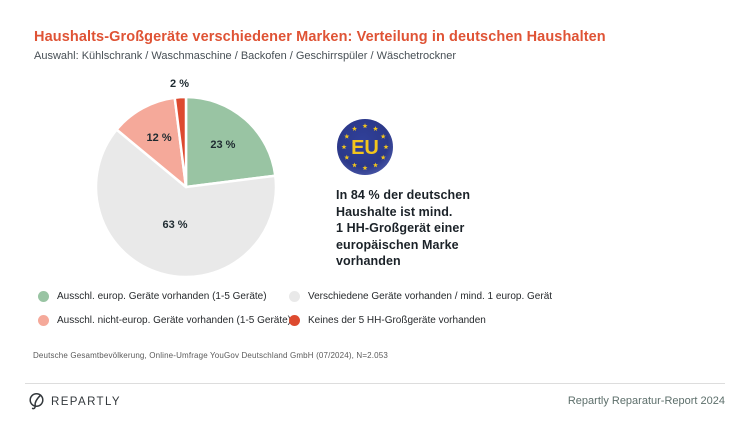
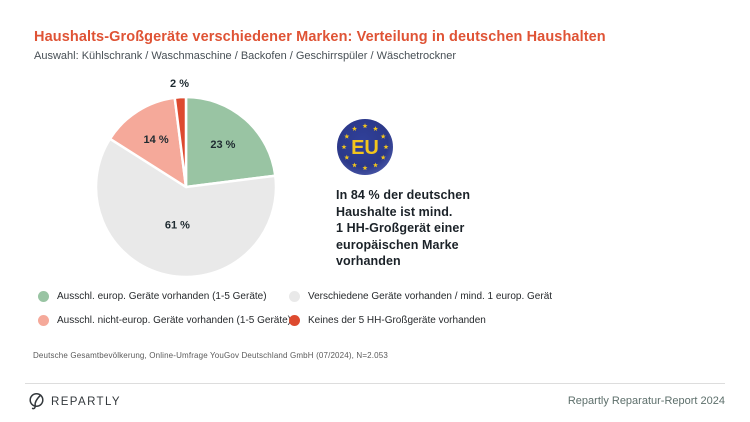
Verschiedene Geräte vorhanden / mind. 1 europ. Gerät: 63 -> 61
Ausschl. nicht-europ. Geräte vorhanden (1-5 Geräte): 12 -> 14
